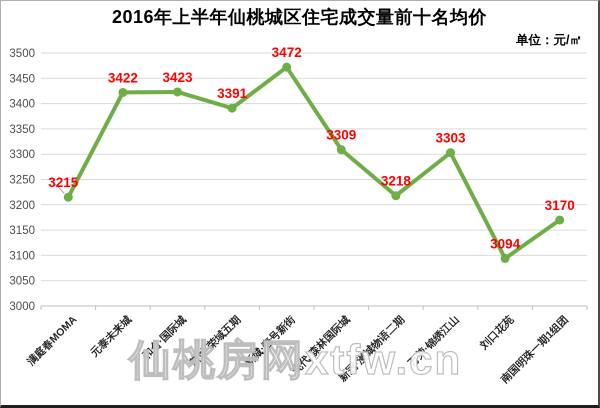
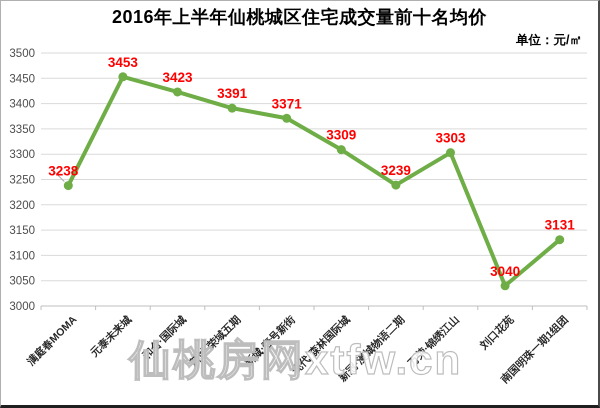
满庭春MOMA: 3215 -> 3238
元泰未来城: 3422 -> 3453
新城·壹号新街: 3472 -> 3371
新冠·漫城物语二期: 3218 -> 3239
刘口花苑: 3094 -> 3040
南国明珠一期1组团: 3170 -> 3131
